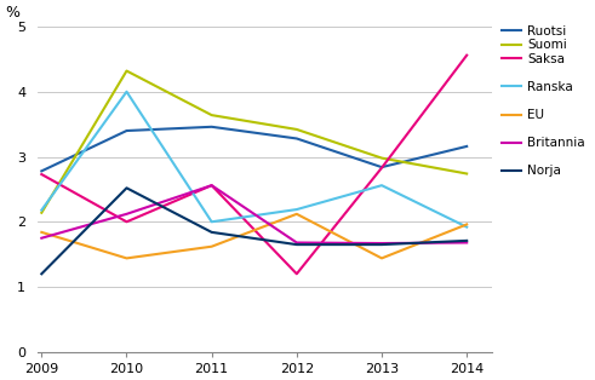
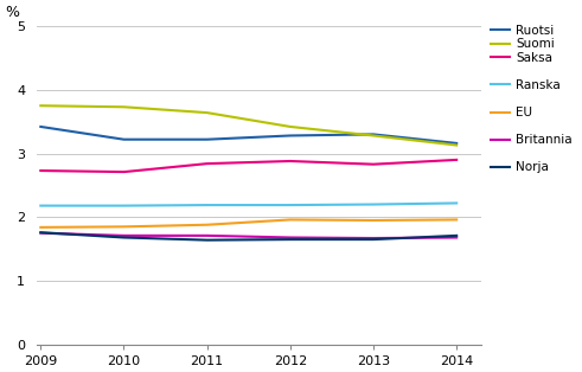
Ruotsi/2009: 2.78 -> 3.42
Suomi/2009: 2.14 -> 3.75
Norja/2009: 1.20 -> 1.76
Ruotsi/2010: 3.40 -> 3.22
Suomi/2010: 4.32 -> 3.73
Saksa/2010: 2.00 -> 2.71
Ranska/2010: 4.00 -> 2.18
EU/2010: 1.44 -> 1.85
Britannia/2010: 2.12 -> 1.71
Norja/2010: 2.52 -> 1.68
Ruotsi/2011: 3.46 -> 3.22
Saksa/2011: 2.56 -> 2.84
Ranska/2011: 2.00 -> 2.19
EU/2011: 1.62 -> 1.88
Britannia/2011: 2.56 -> 1.71
Norja/2011: 1.84 -> 1.64
Saksa/2012: 1.20 -> 2.88
EU/2012: 2.12 -> 1.96
Ruotsi/2013: 2.84 -> 3.30
Suomi/2013: 2.98 -> 3.28
Ranska/2013: 2.56 -> 2.20
EU/2013: 1.44 -> 1.95
Suomi/2014: 2.74 -> 3.13
Saksa/2014: 4.56 -> 2.90
Ranska/2014: 1.92 -> 2.22
